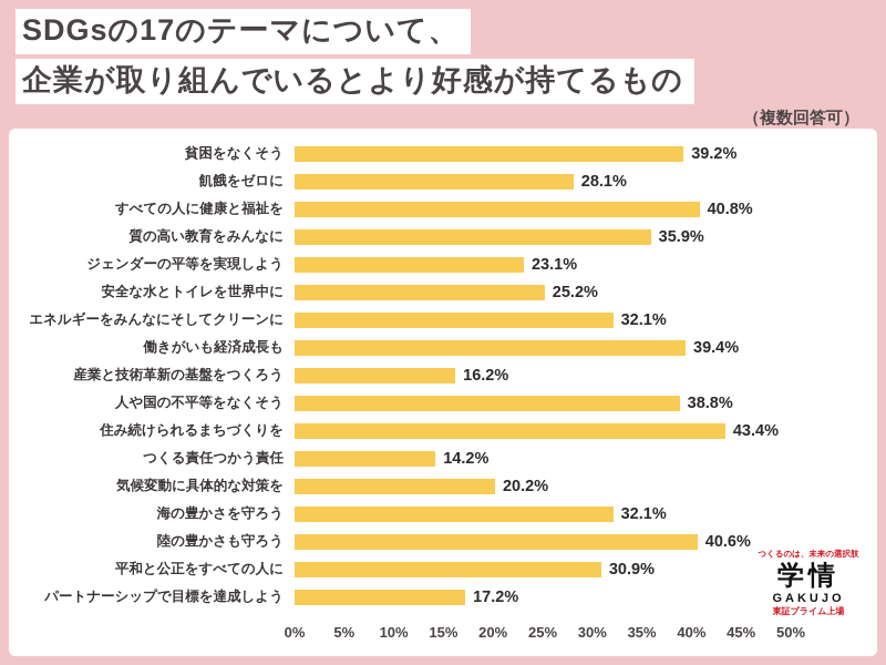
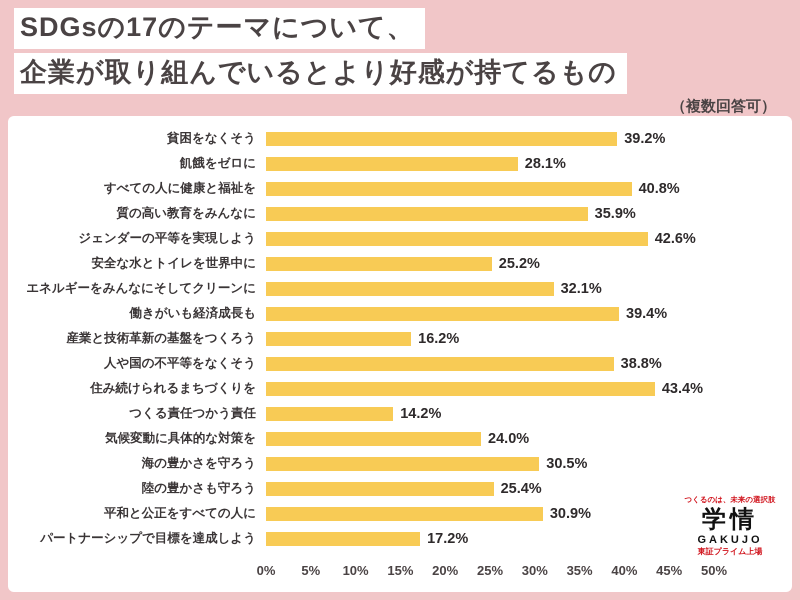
ジェンダーの平等を実現しよう: 23.1% -> 42.6%
気候変動に具体的な対策を: 20.2% -> 24.0%
海の豊かさを守ろう: 32.1% -> 30.5%
陸の豊かさも守ろう: 40.6% -> 25.4%
